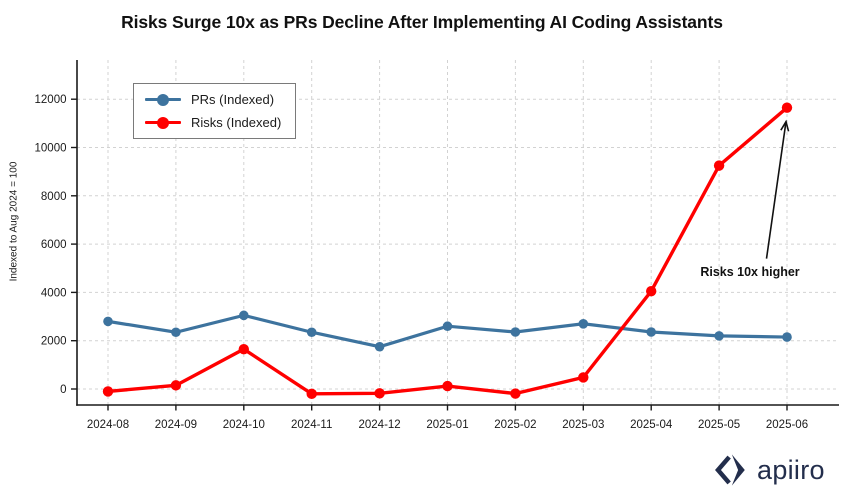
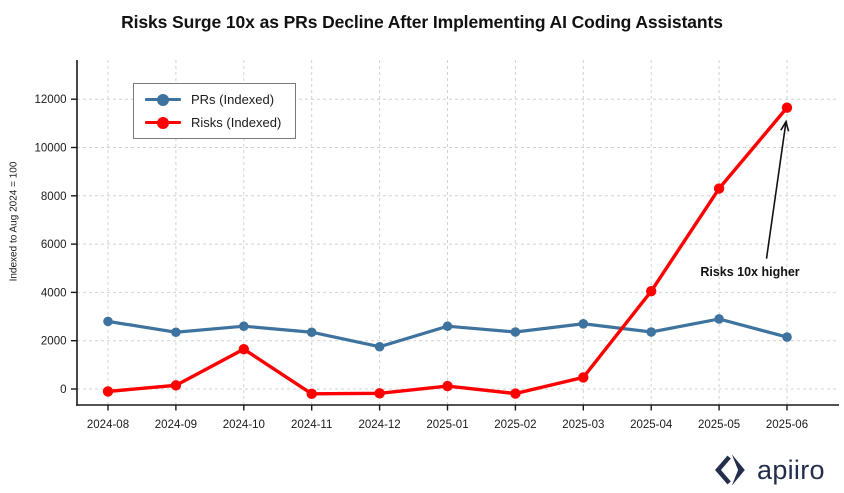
PRs (Indexed)/2024-10: 3000 -> 2600
PRs (Indexed)/2025-05: 2200 -> 2900
Risks (Indexed)/2025-05: 9200 -> 8300
